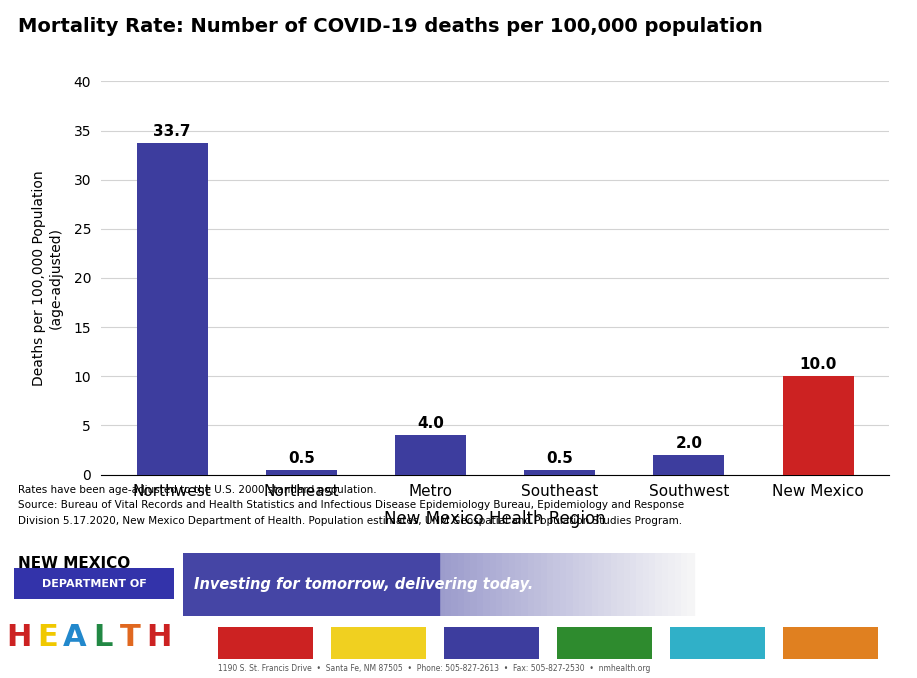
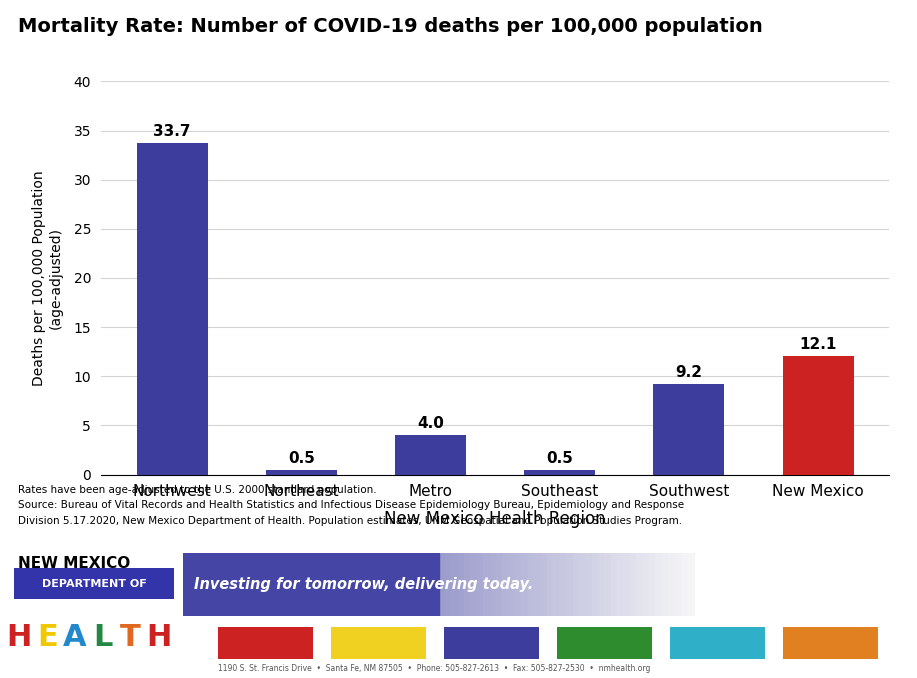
Southwest: 2.0 -> 9.2
New Mexico: 10.0 -> 12.1
